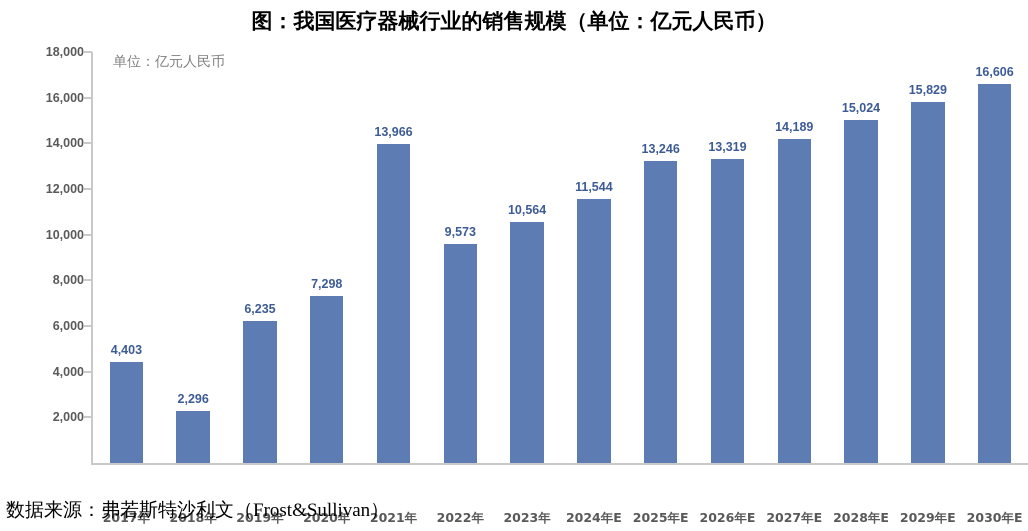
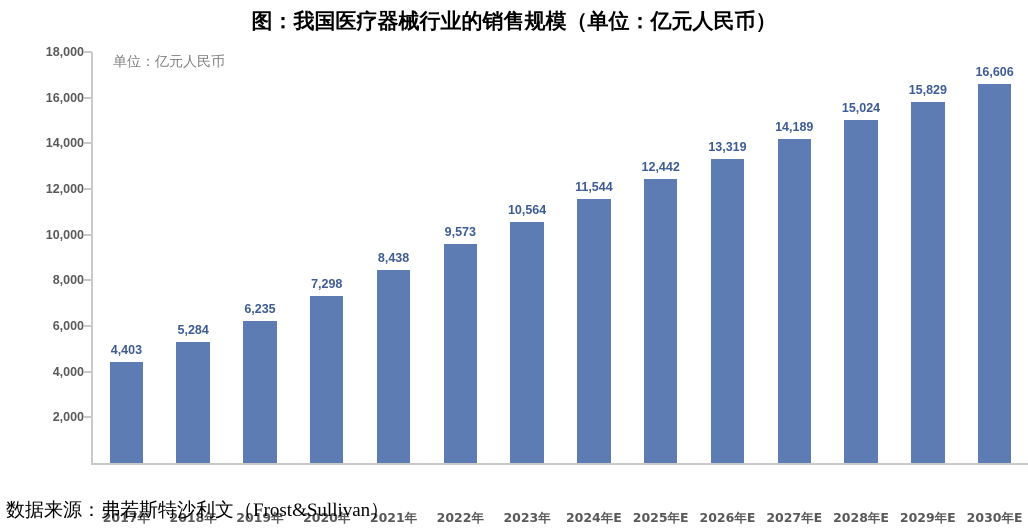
2018年: 2,296 -> 5,284
2021年: 13,966 -> 8,438
2025年E: 13,246 -> 12,442
